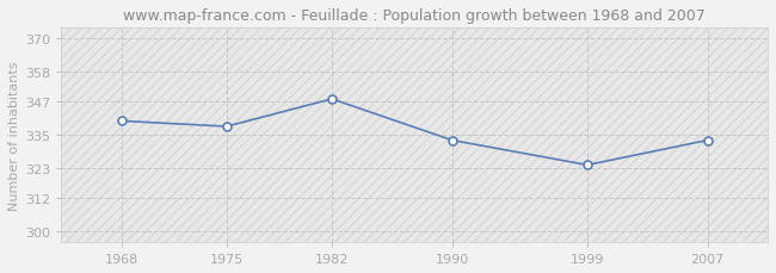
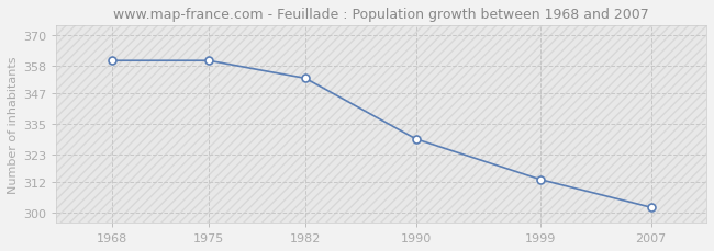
1968: 340 -> 360
1975: 338 -> 360
1982: 348 -> 353
1990: 333 -> 329
1999: 324 -> 313
2007: 333 -> 302
